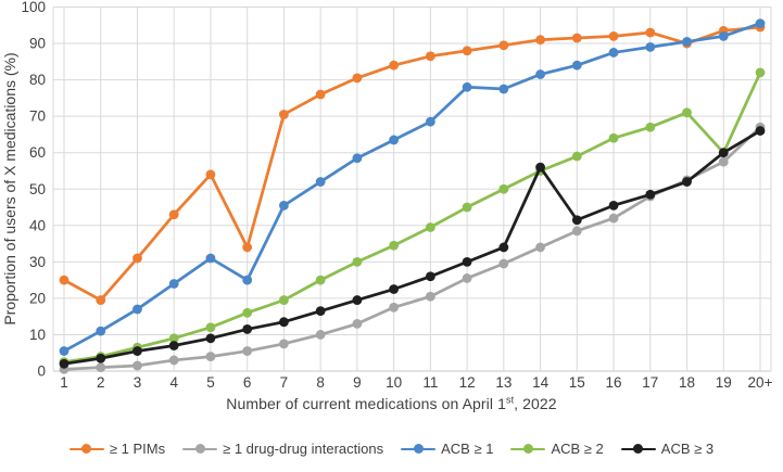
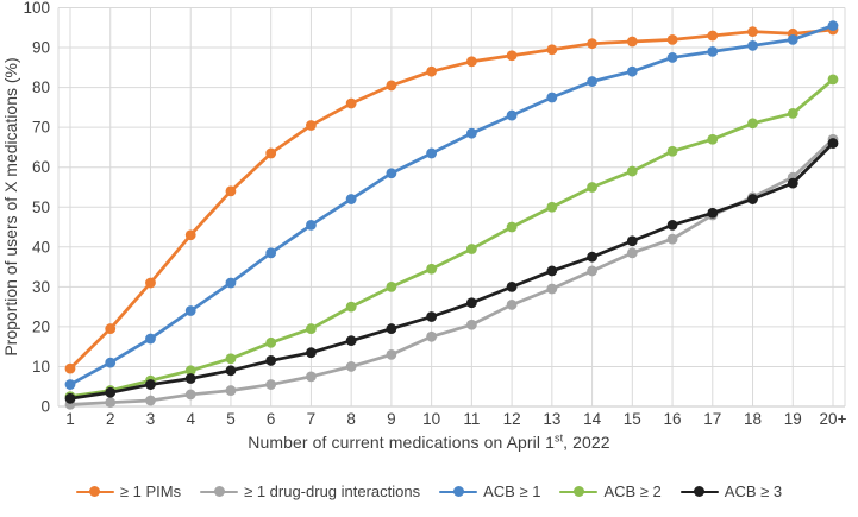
≥ 1 PIMs/1: 25 -> 10
≥ 1 PIMs/6: 34 -> 64
ACB ≥ 1/6: 25 -> 38
ACB ≥ 1/12: 78 -> 73
ACB ≥ 3/14: 56 -> 38
≥ 1 PIMs/18: 90 -> 94
ACB ≥ 2/19: 60 -> 74
ACB ≥ 3/19: 60 -> 56
